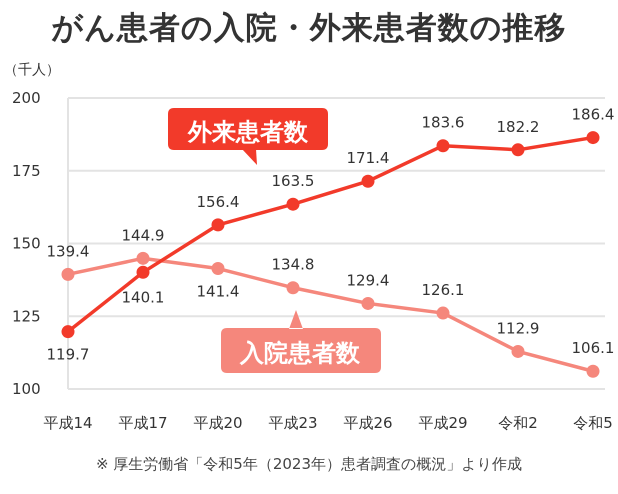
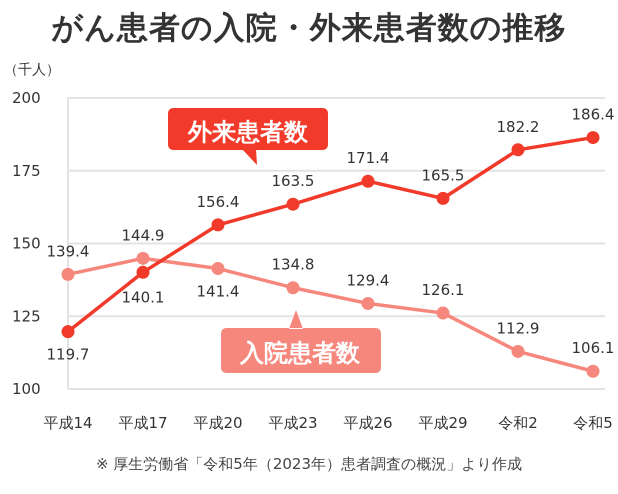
外来患者数/平成29: 183.6 -> 165.5
